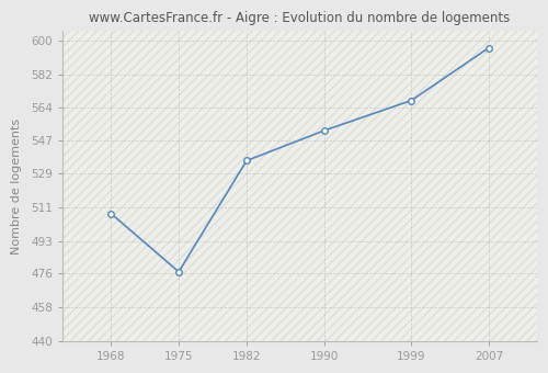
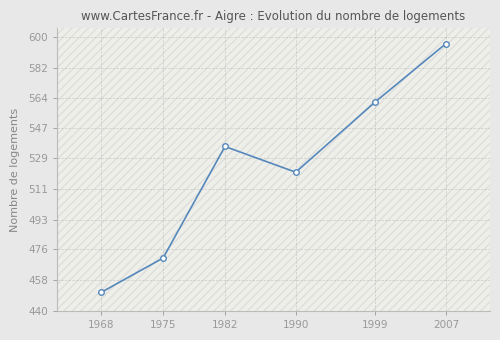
1968: 508 -> 451
1975: 477 -> 471
1990: 552 -> 521
1999: 568 -> 562
